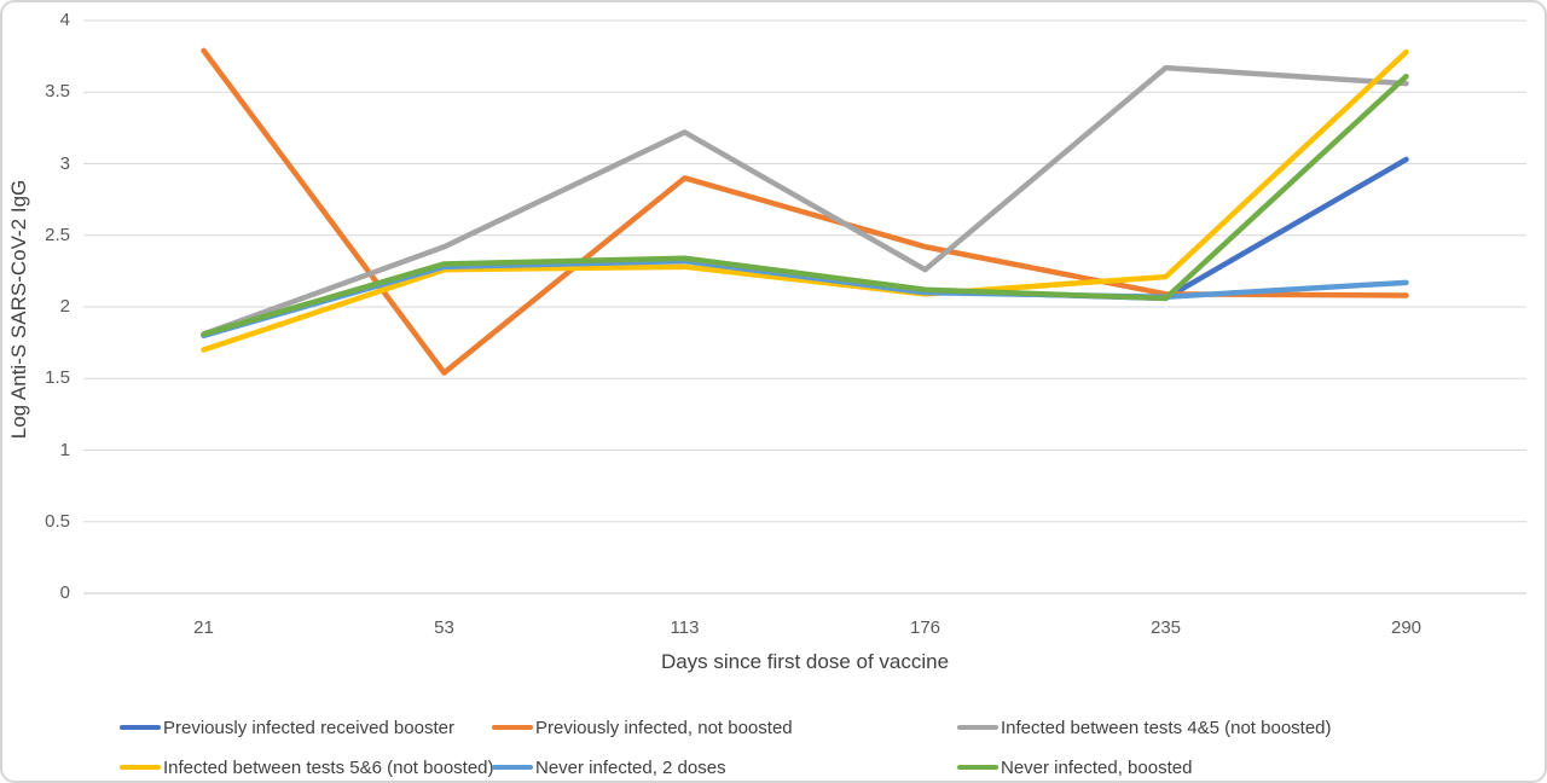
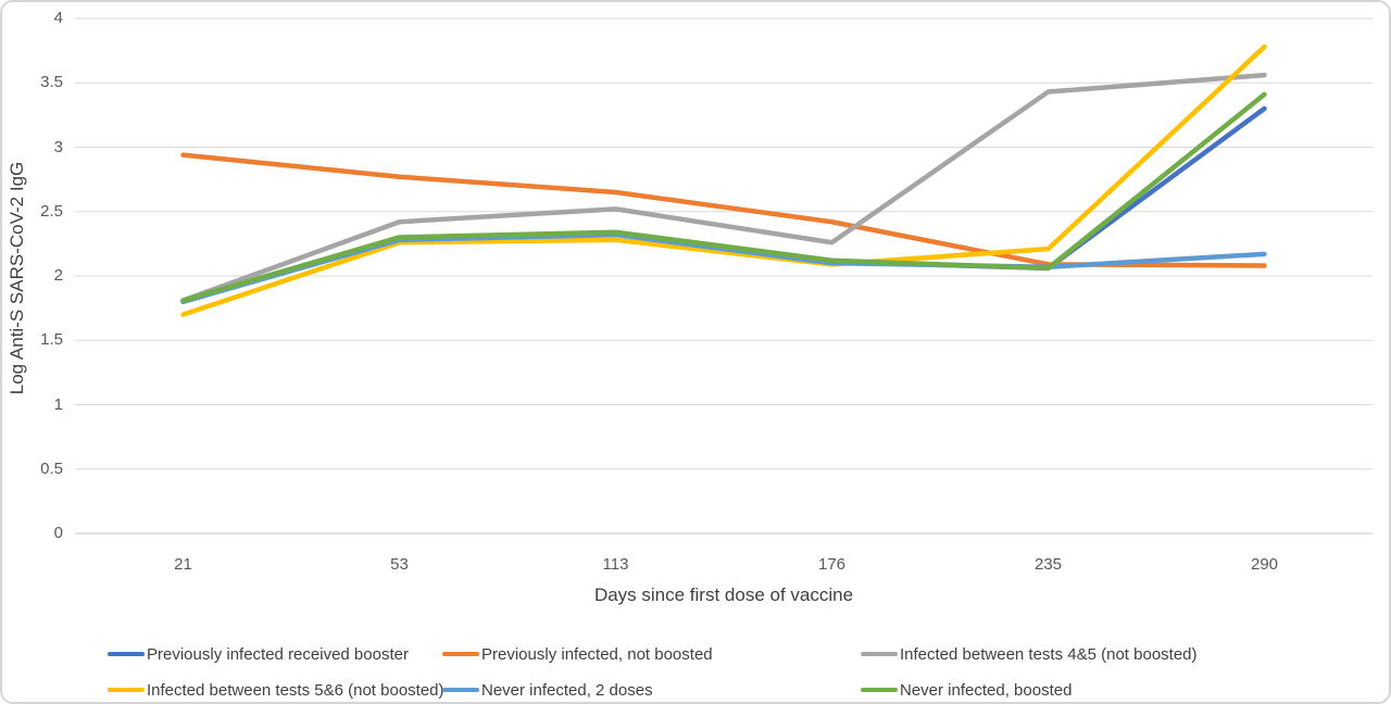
Previously infected, not boosted/21: 3.79 -> 2.94
Previously infected, not boosted/53: 1.54 -> 2.77
Previously infected, not boosted/113: 2.90 -> 2.65
Infected between tests 4&5 (not boosted)/113: 3.22 -> 2.52
Infected between tests 4&5 (not boosted)/235: 3.67 -> 3.43
Previously infected received booster/290: 3.03 -> 3.30
Never infected, boosted/290: 3.61 -> 3.41
